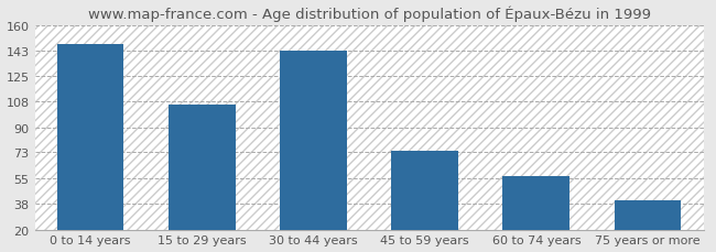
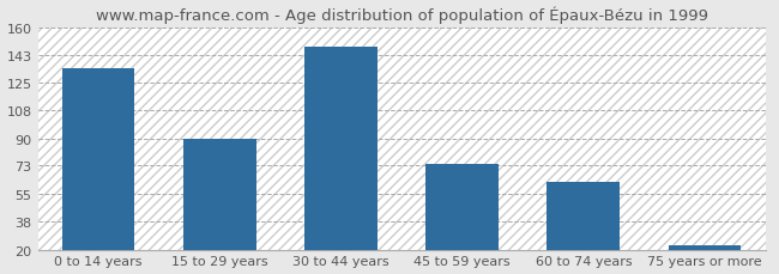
0 to 14 years: 147 -> 134
15 to 29 years: 106 -> 90
30 to 44 years: 143 -> 148
60 to 74 years: 57 -> 63
75 years or more: 40 -> 23
